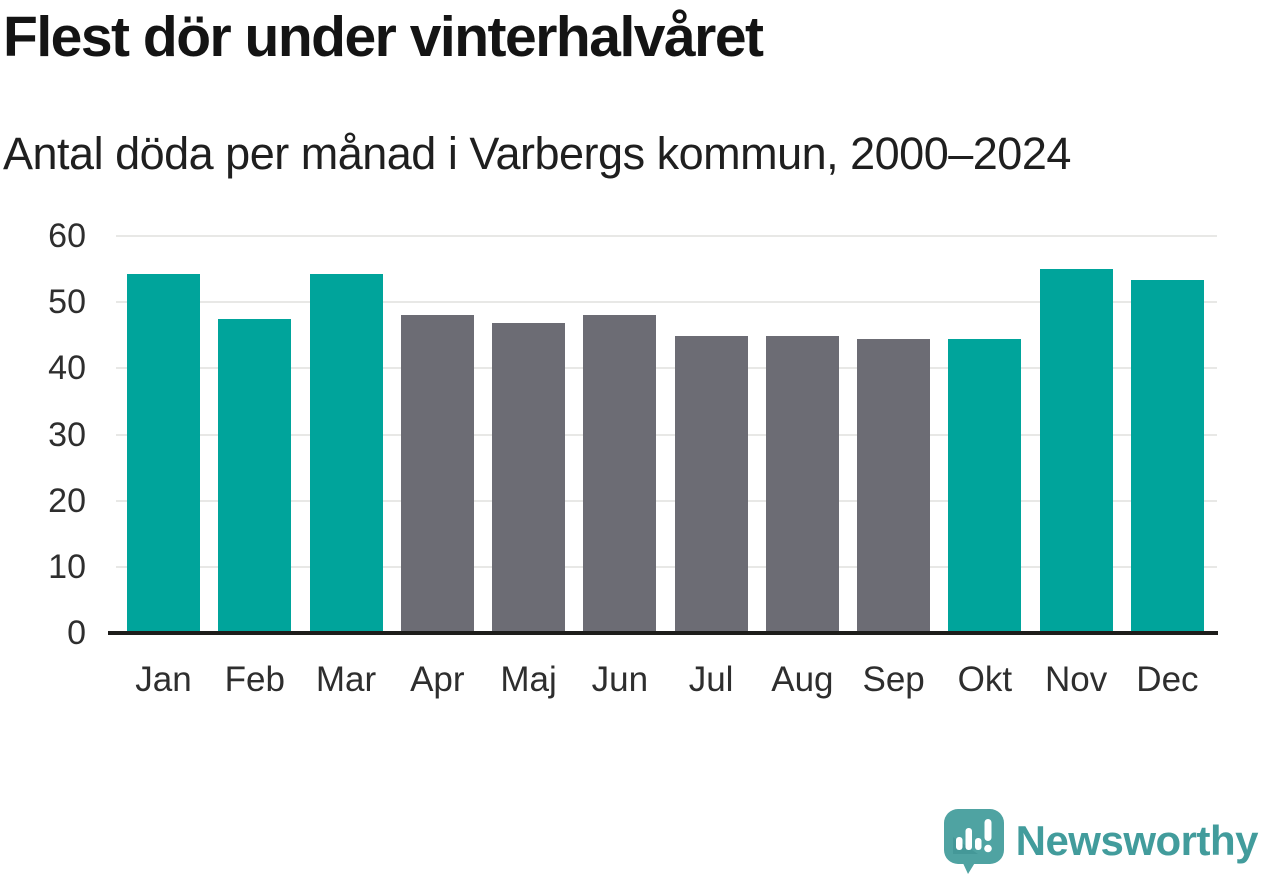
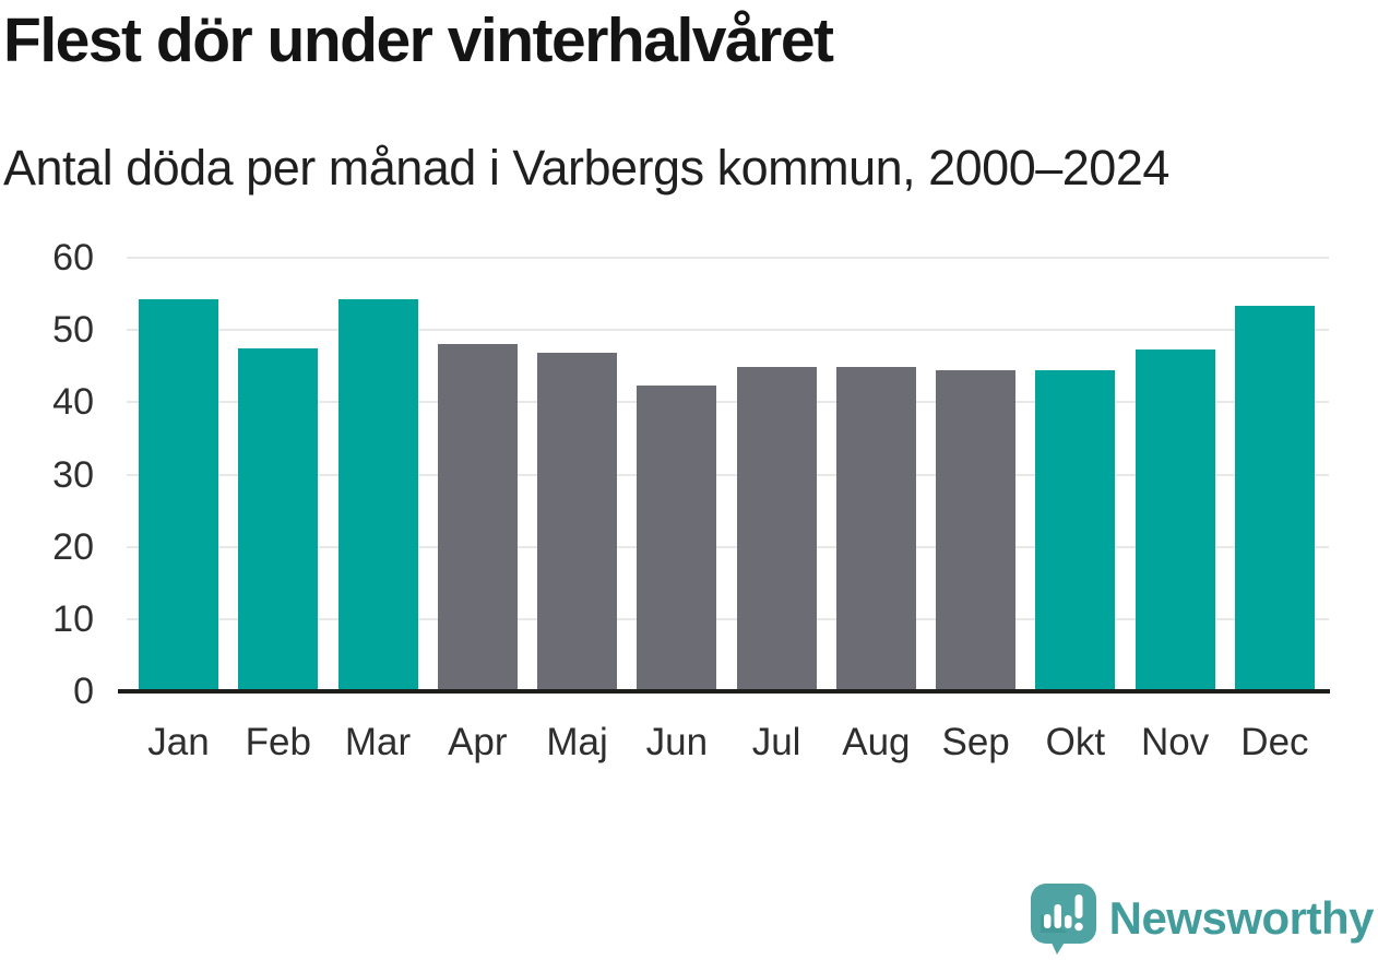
Jun: 48 -> 42
Nov: 55 -> 47
